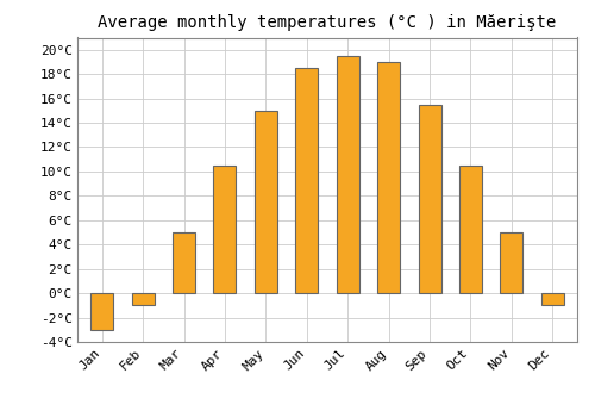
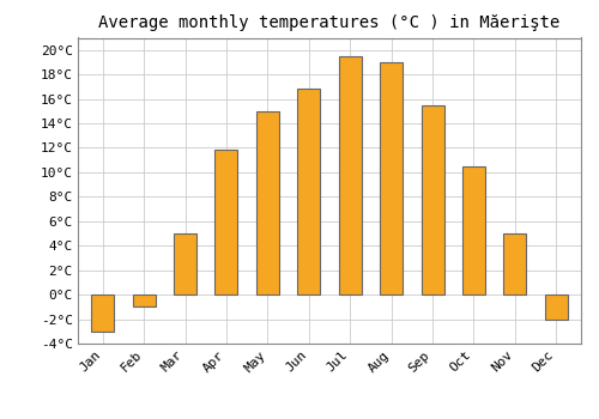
Apr: 10.5°C -> 11.9°C
Jun: 18.5°C -> 16.8°C
Dec: -1.0°C -> -2.0°C
